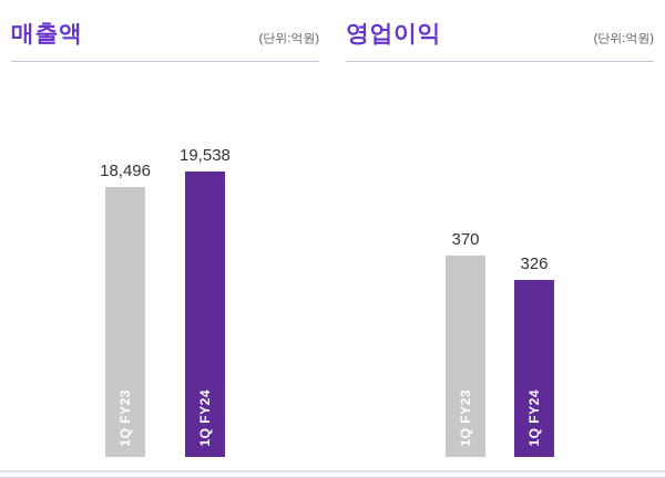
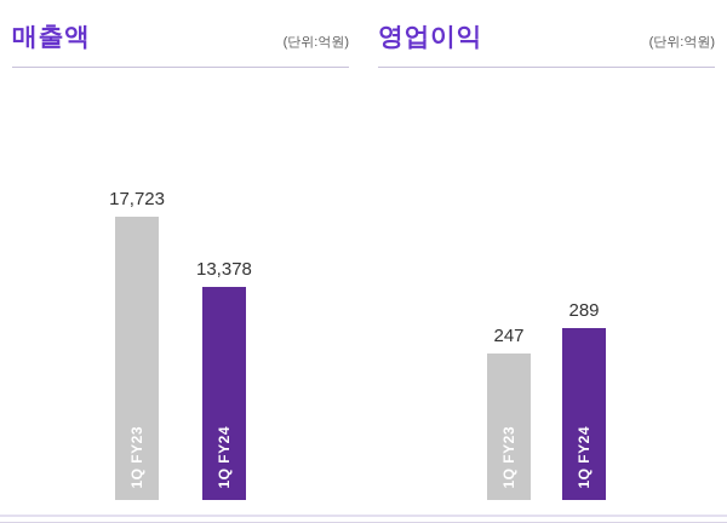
매출액/1Q FY23: 18,496 -> 17,723
매출액/1Q FY24: 19,538 -> 13,378
영업이익/1Q FY23: 370 -> 247
영업이익/1Q FY24: 326 -> 289
